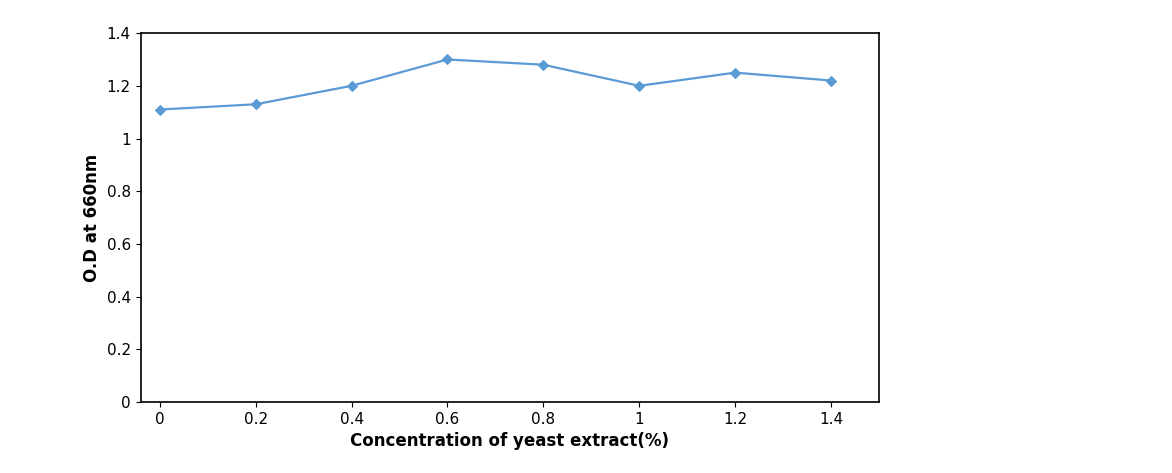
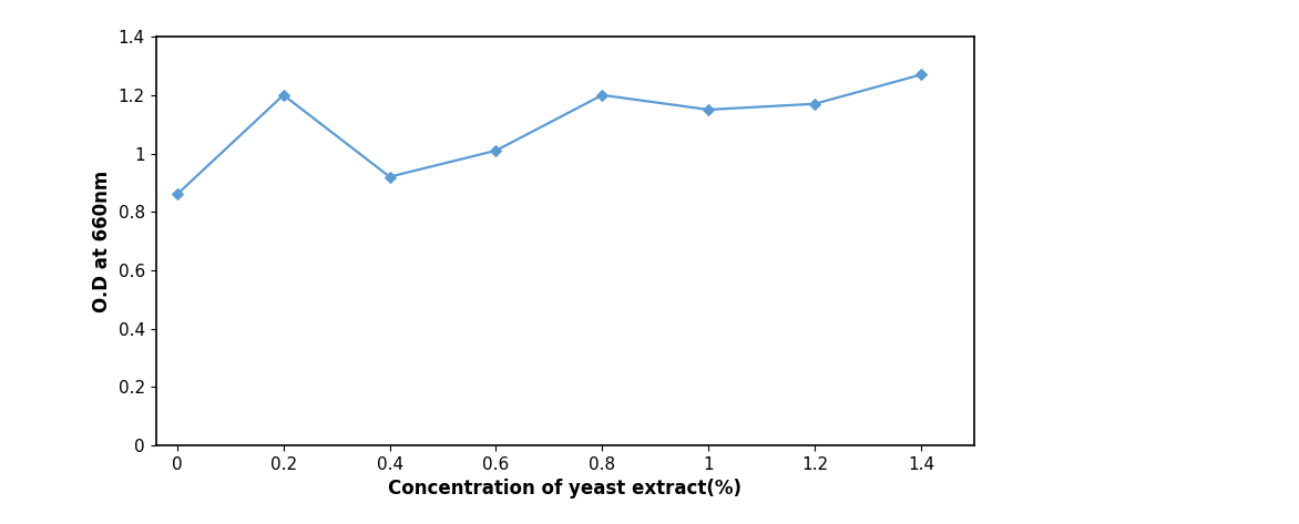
0: 1.11 -> 0.86
0.2: 1.13 -> 1.20
0.4: 1.20 -> 0.92
0.6: 1.30 -> 1.01
0.8: 1.28 -> 1.20
1: 1.20 -> 1.15
1.2: 1.25 -> 1.17
1.4: 1.22 -> 1.27
